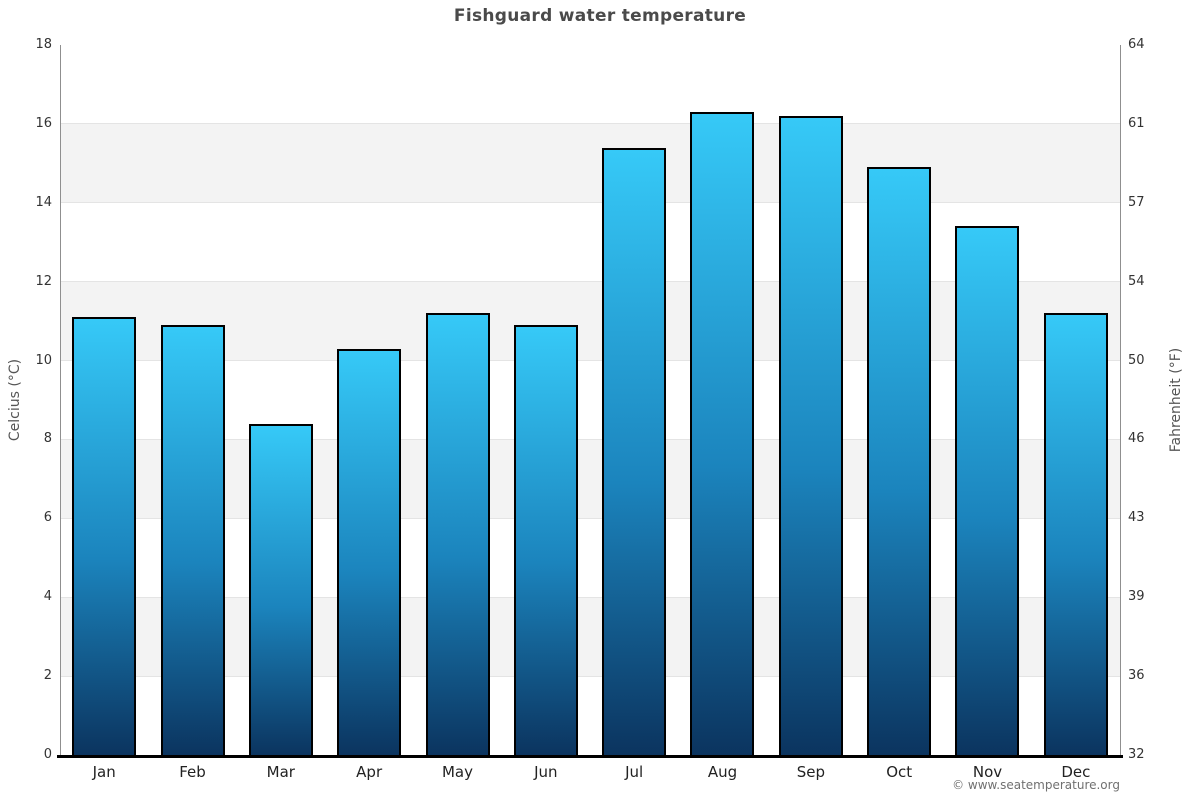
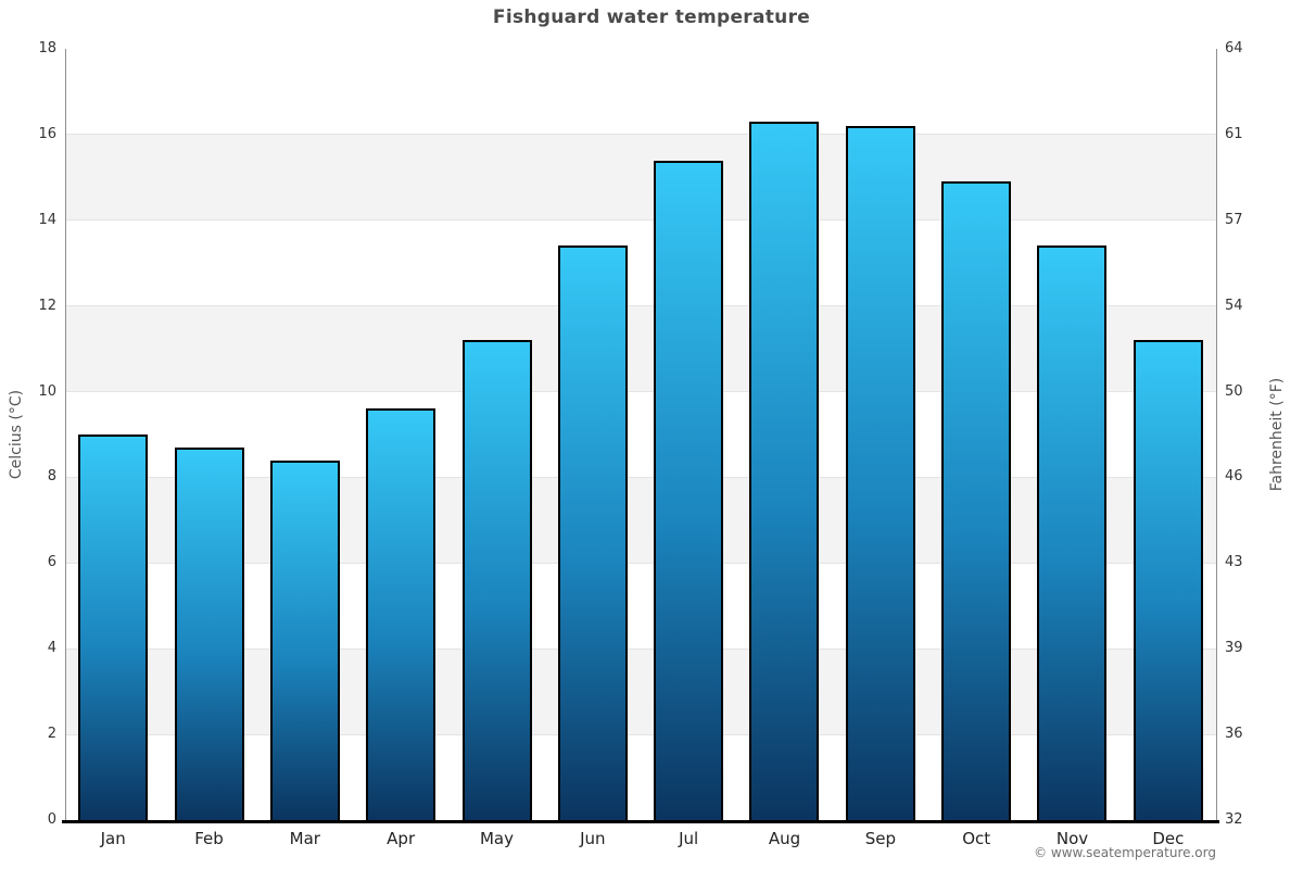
Jan: 11.1 -> 9.0
Feb: 10.9 -> 8.7
Apr: 10.3 -> 9.6
Jun: 10.9 -> 13.4
